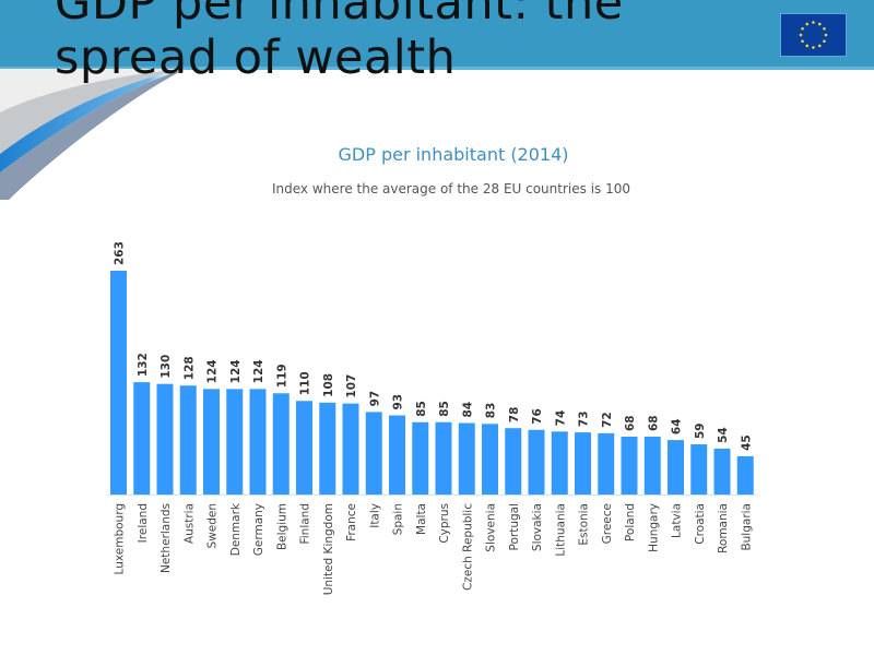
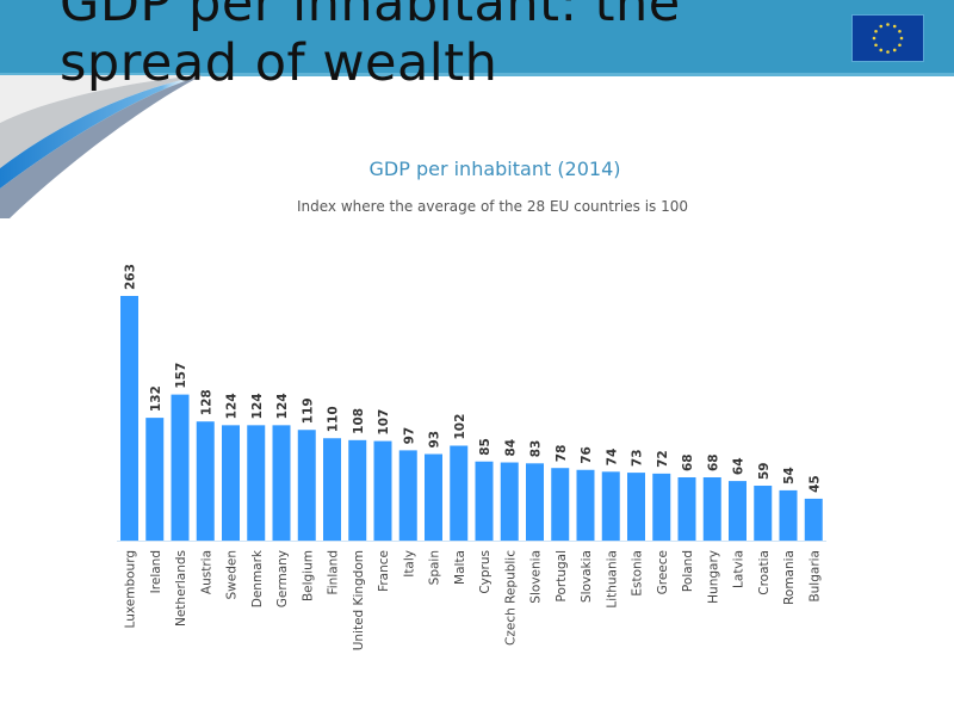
Netherlands: 130 -> 157
Malta: 85 -> 102
